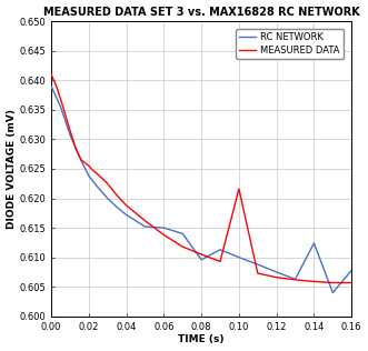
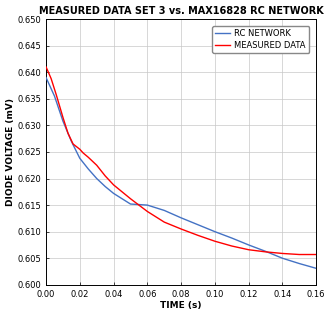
RC NETWORK/0.08: 0.6096 -> 0.6126
MEASURED DATA/0.10: 0.6216 -> 0.6082
RC NETWORK/0.14: 0.6124 -> 0.6050
RC NETWORK/0.16: 0.6078 -> 0.6031
